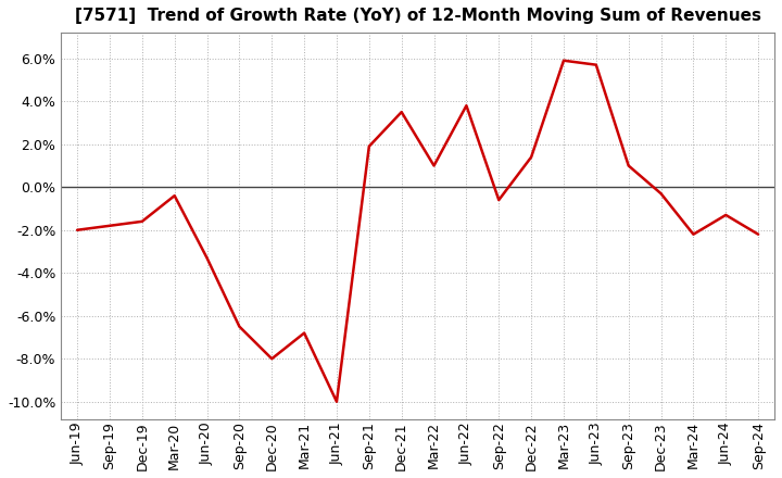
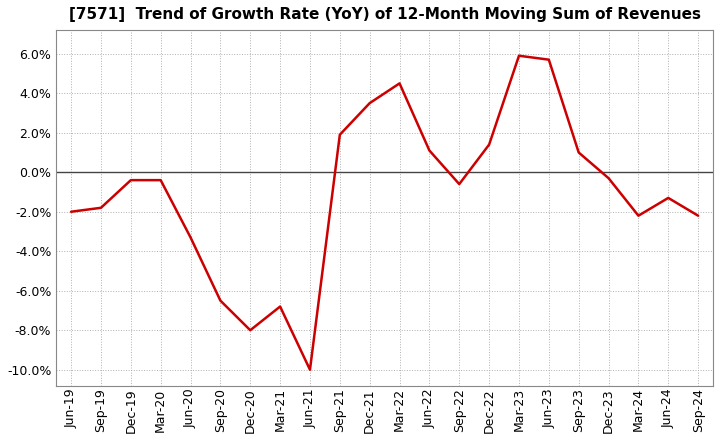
Dec-19: -1.6% -> -0.4%
Mar-22: 1.0% -> 4.5%
Jun-22: 3.8% -> 1.1%
